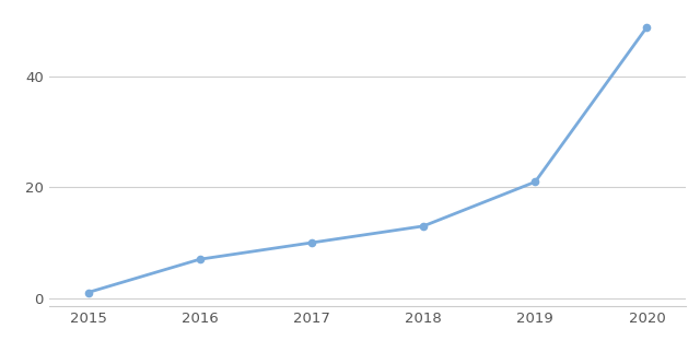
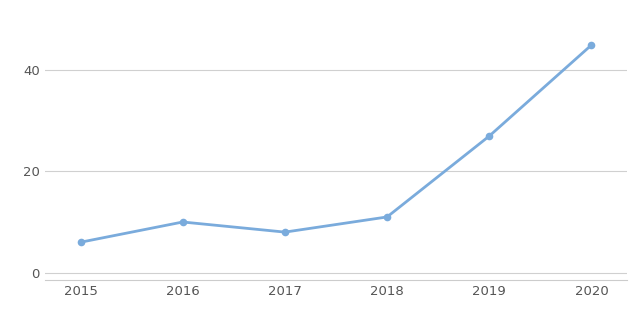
2015: 1 -> 6
2016: 7 -> 10
2017: 10 -> 8
2018: 13 -> 11
2019: 21 -> 27
2020: 49 -> 45
